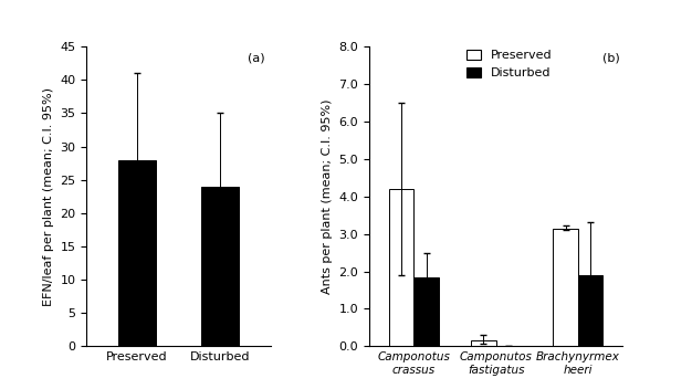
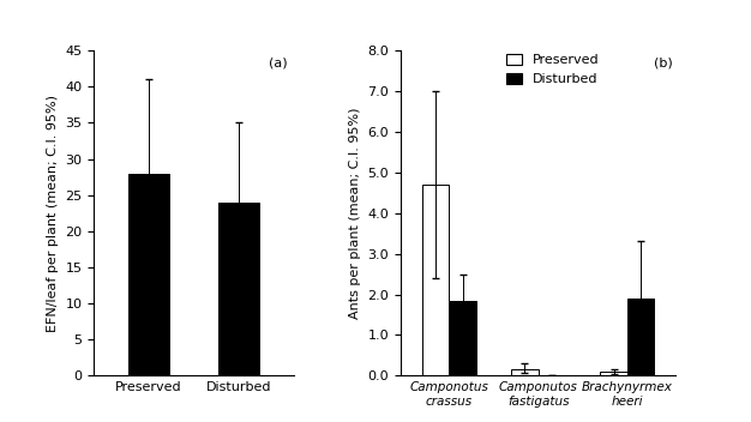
Preserved/Camponotus crassus: 4.20 -> 4.70
Preserved/Brachynyrmex heeri: 3.15 -> 0.10
